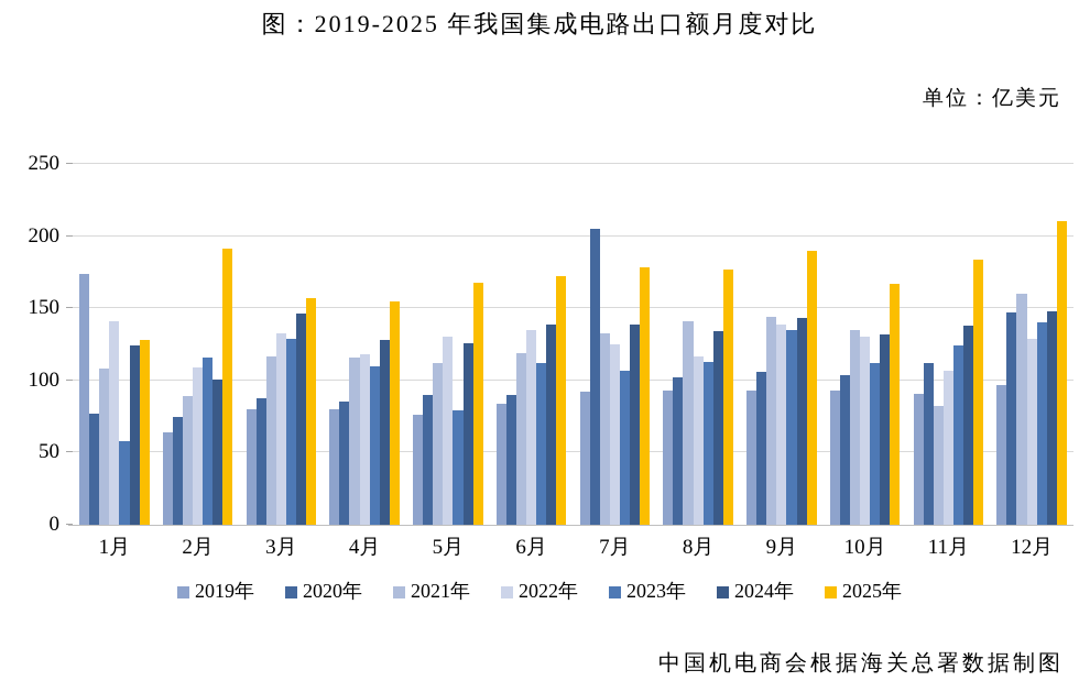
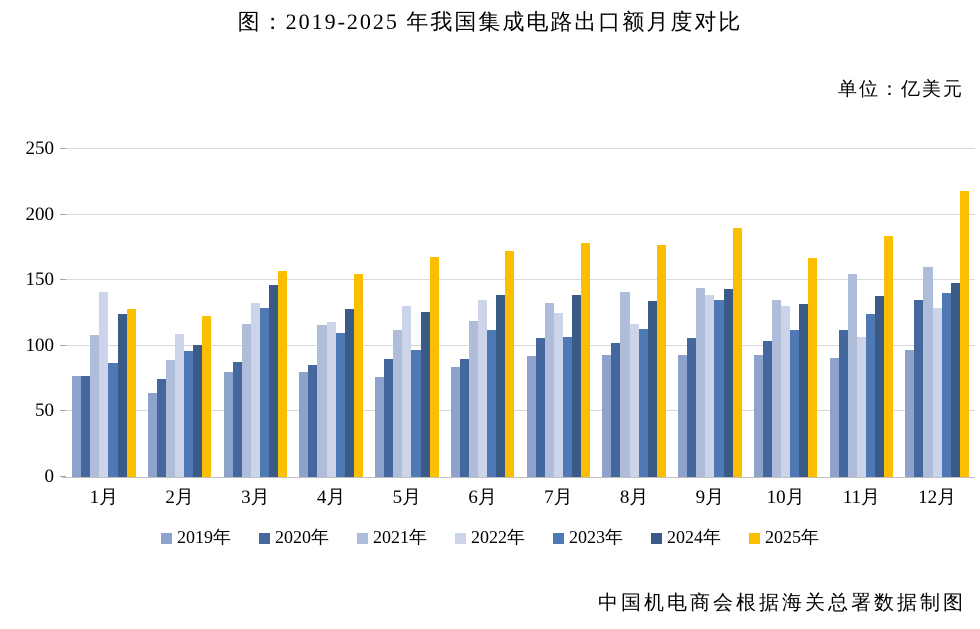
2019年/1月: 174 -> 77
2023年/1月: 58 -> 87
2023年/2月: 116 -> 96
2025年/2月: 191 -> 123
2023年/5月: 79 -> 97
2020年/7月: 205 -> 106
2021年/11月: 82 -> 155
2020年/12月: 147 -> 135
2025年/12月: 210 -> 218
